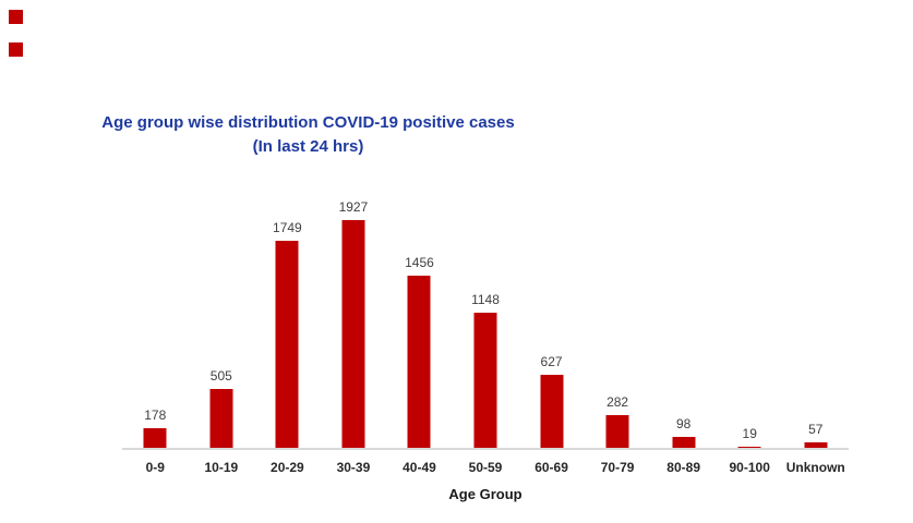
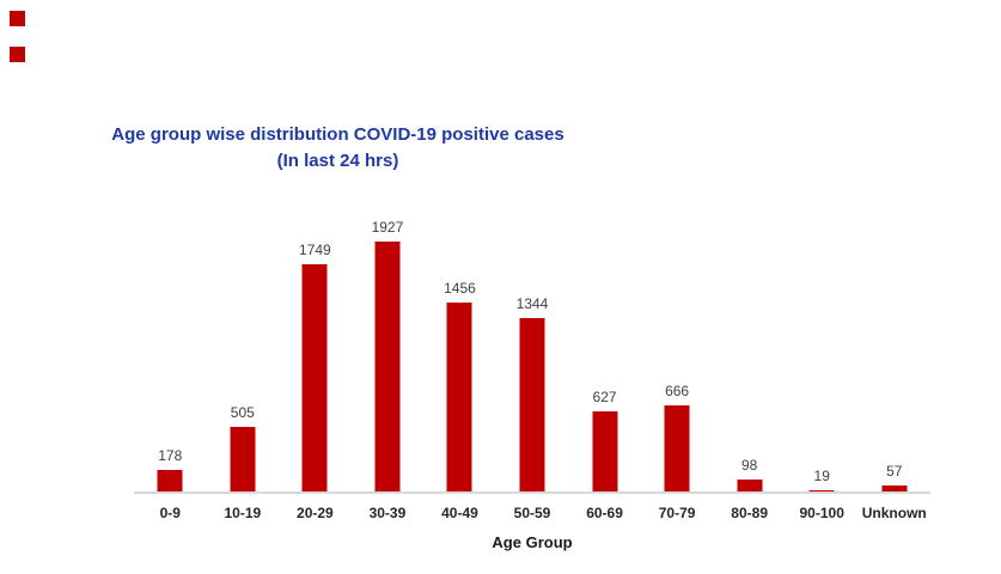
50-59: 1148 -> 1344
70-79: 282 -> 666
